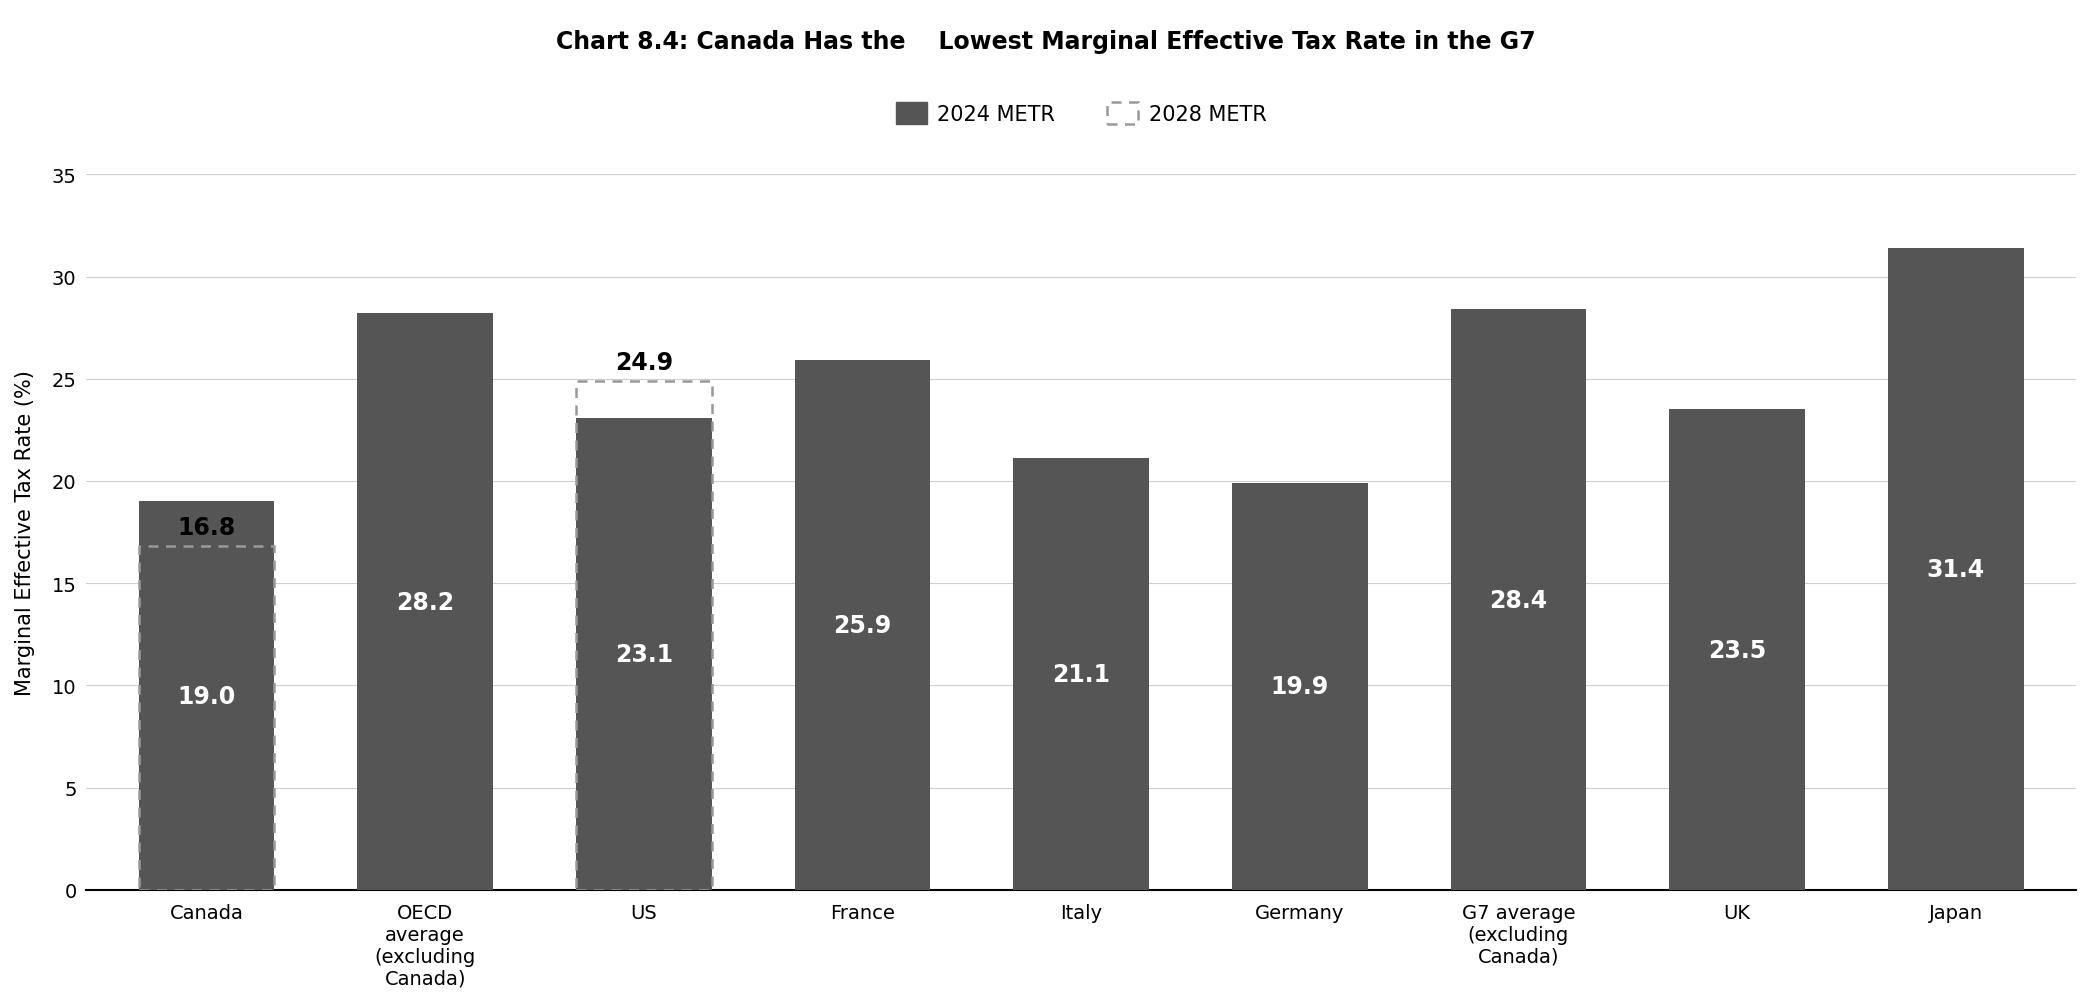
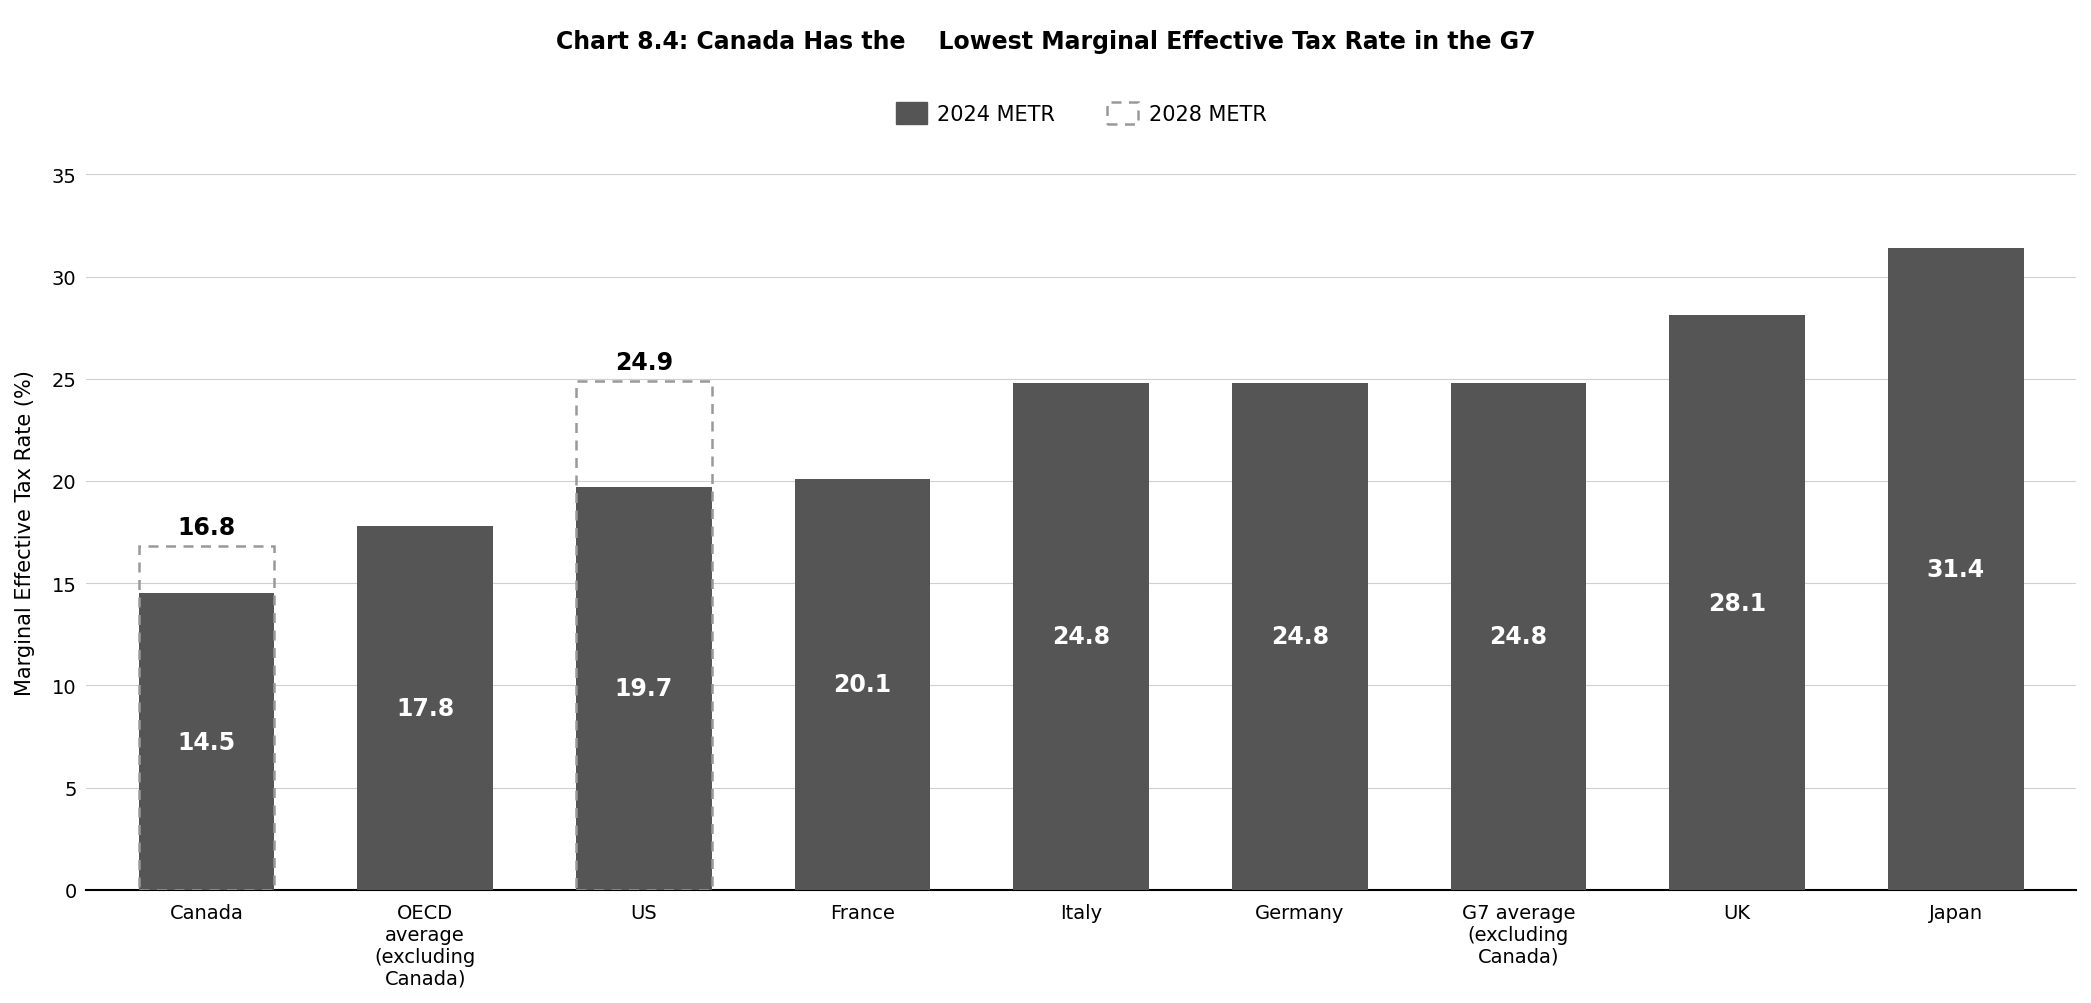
Canada: 19.0 -> 14.5
OECD average (excluding Canada): 28.2 -> 17.8
US: 23.1 -> 19.7
France: 25.9 -> 20.1
Italy: 21.1 -> 24.8
Germany: 19.9 -> 24.8
G7 average (excluding Canada): 28.4 -> 24.8
UK: 23.5 -> 28.1
